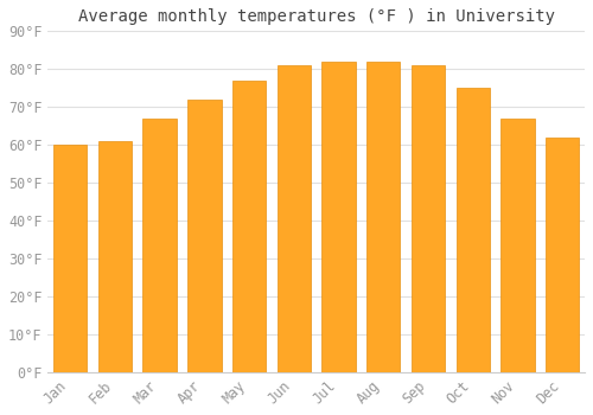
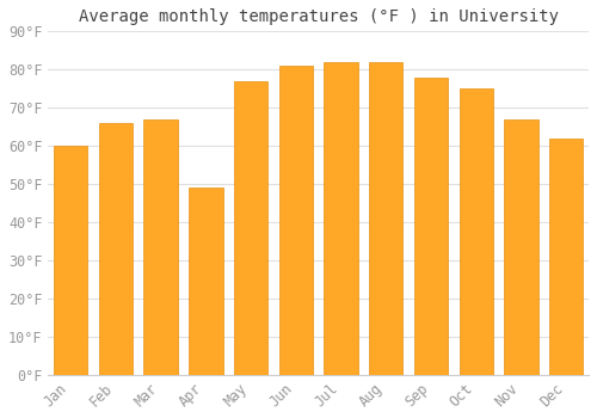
Feb: 61°F -> 66°F
Apr: 72°F -> 49°F
Sep: 81°F -> 78°F
